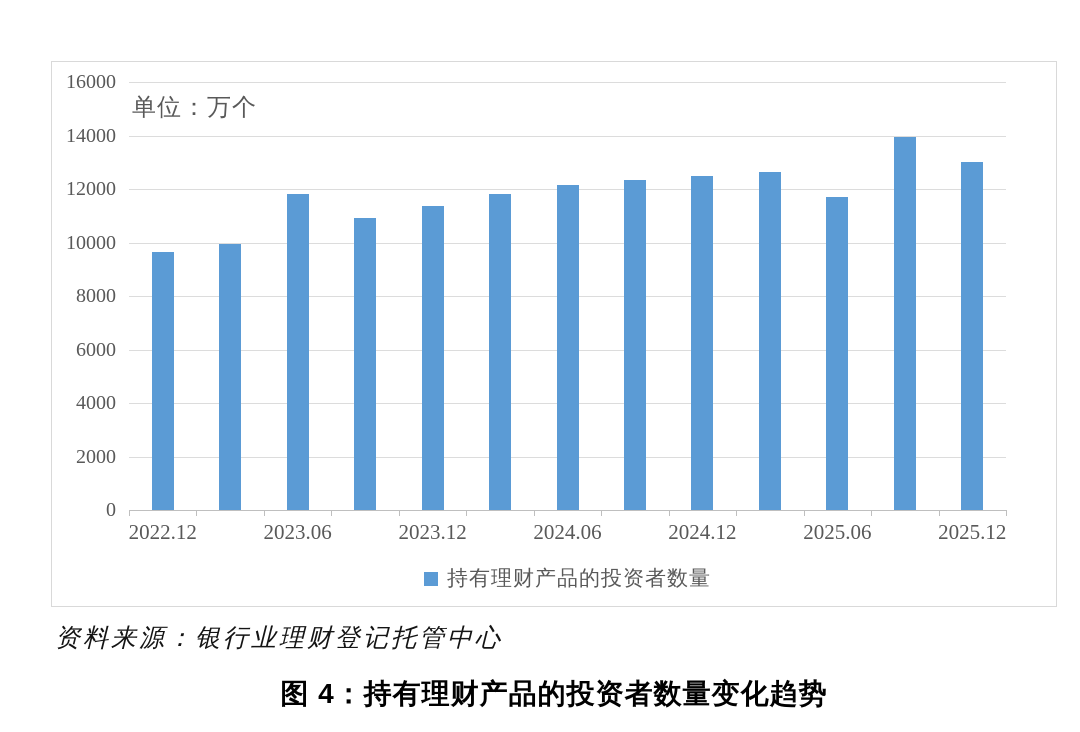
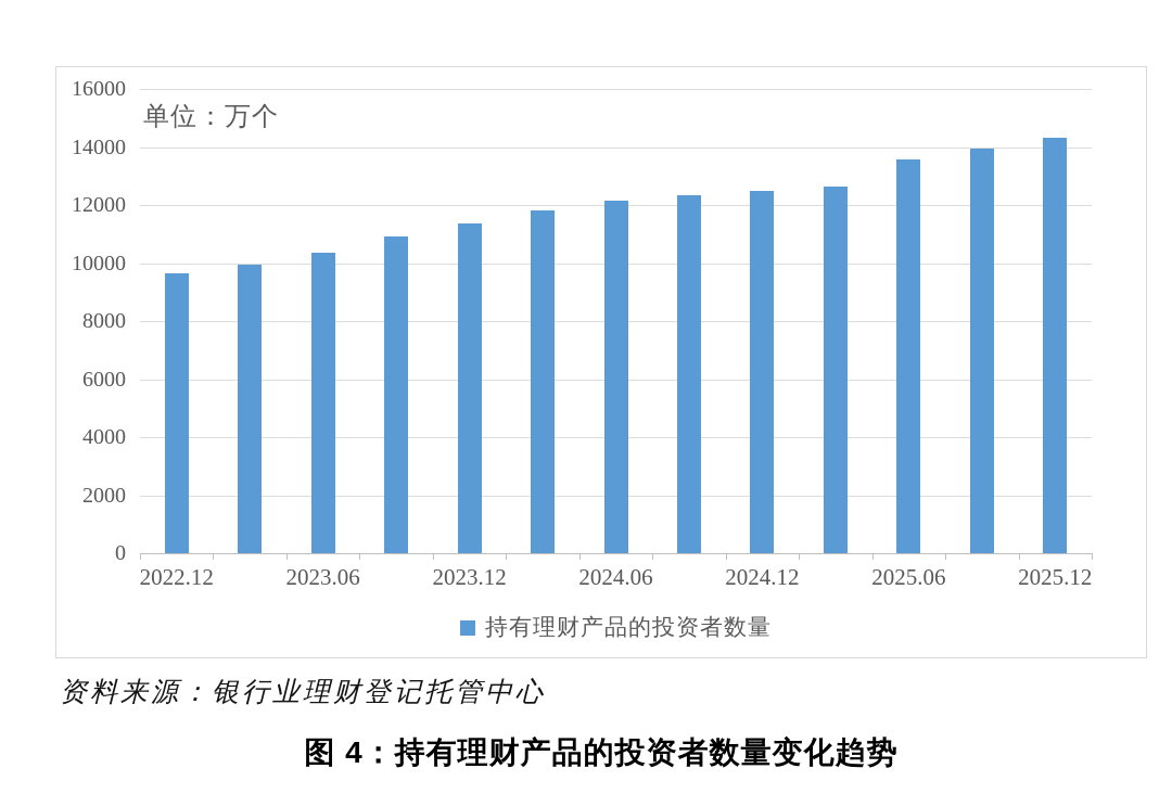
2023.06: 11800 -> 10300
2025.06: 11700 -> 13600
2025.12: 13000 -> 14300
